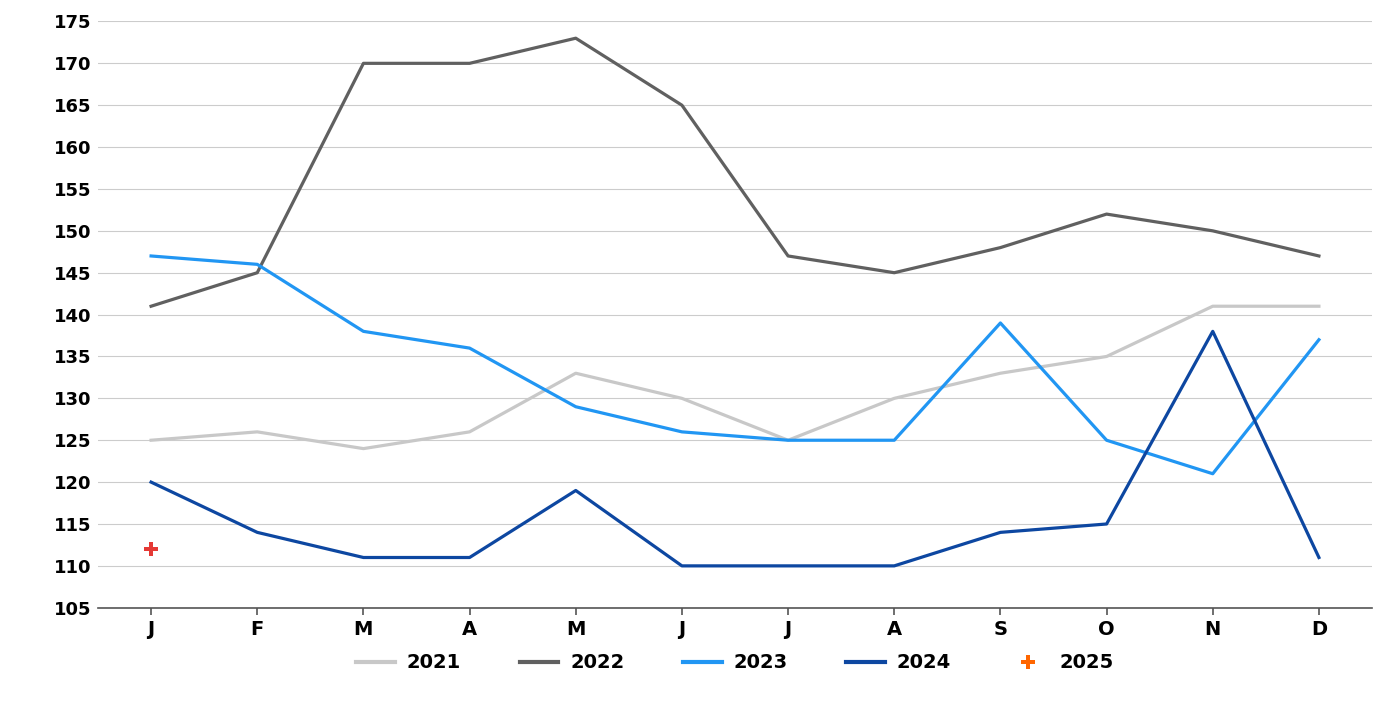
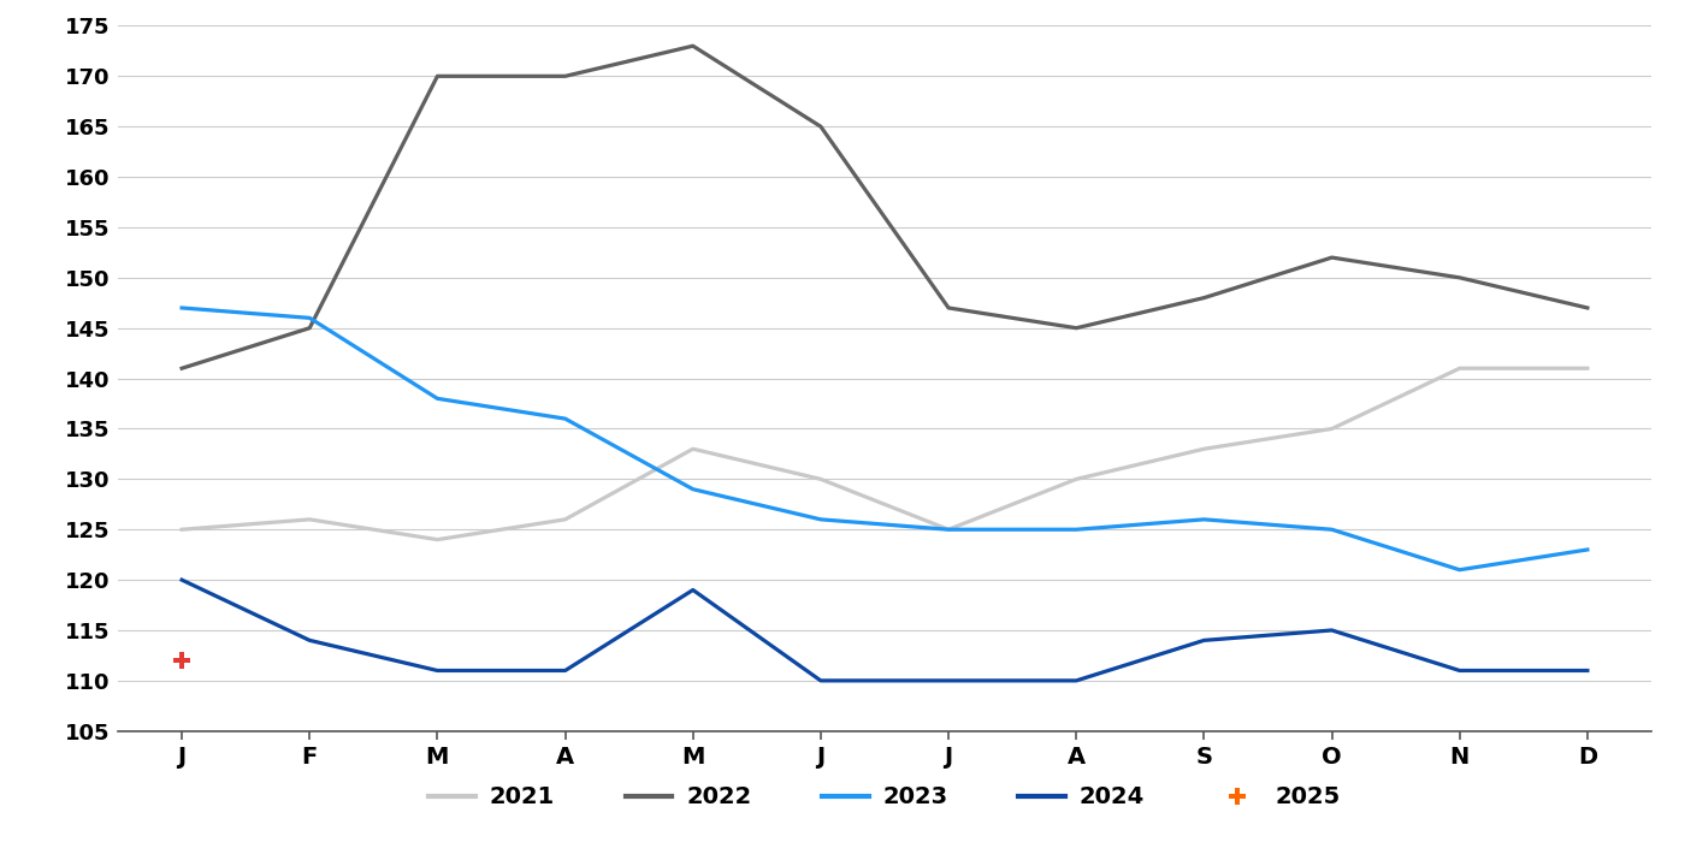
2023/S: 139 -> 126
2024/N: 138 -> 111
2023/D: 137 -> 123
